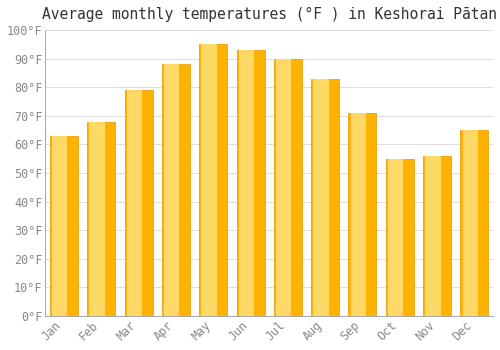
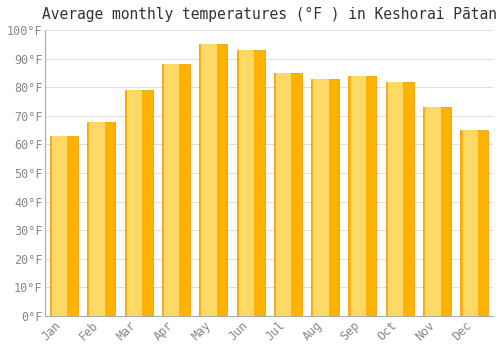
Jul: 90°F -> 85°F
Sep: 71°F -> 84°F
Oct: 55°F -> 82°F
Nov: 56°F -> 73°F
